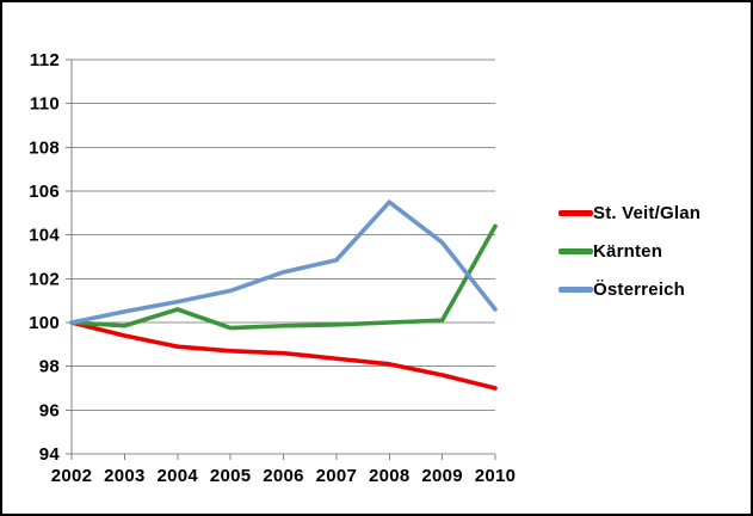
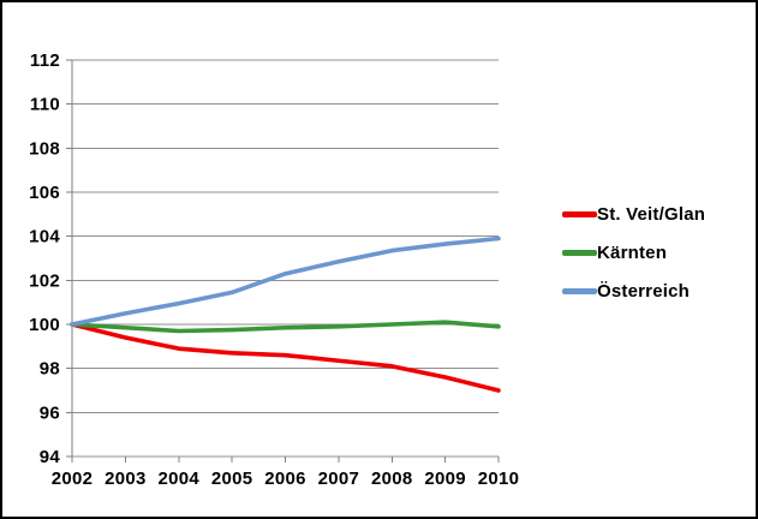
Kärnten/2004: 100.6 -> 99.7
Österreich/2008: 105.5 -> 103.3
Kärnten/2010: 104.4 -> 99.9
Österreich/2010: 100.6 -> 103.9
